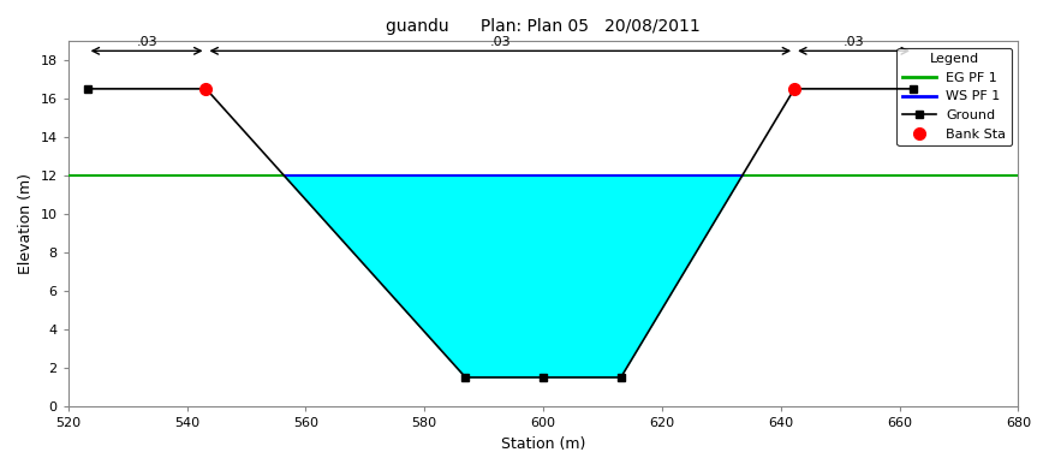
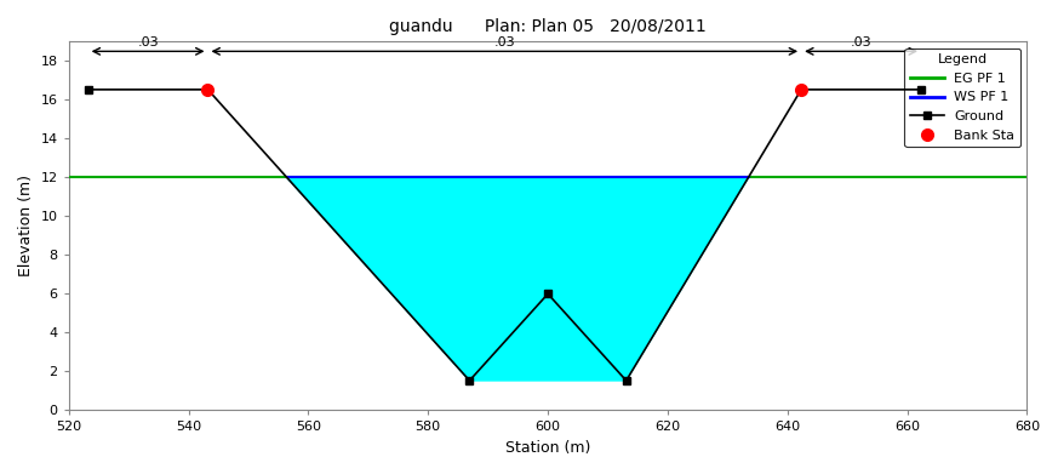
600: 1.5 -> 6.0
